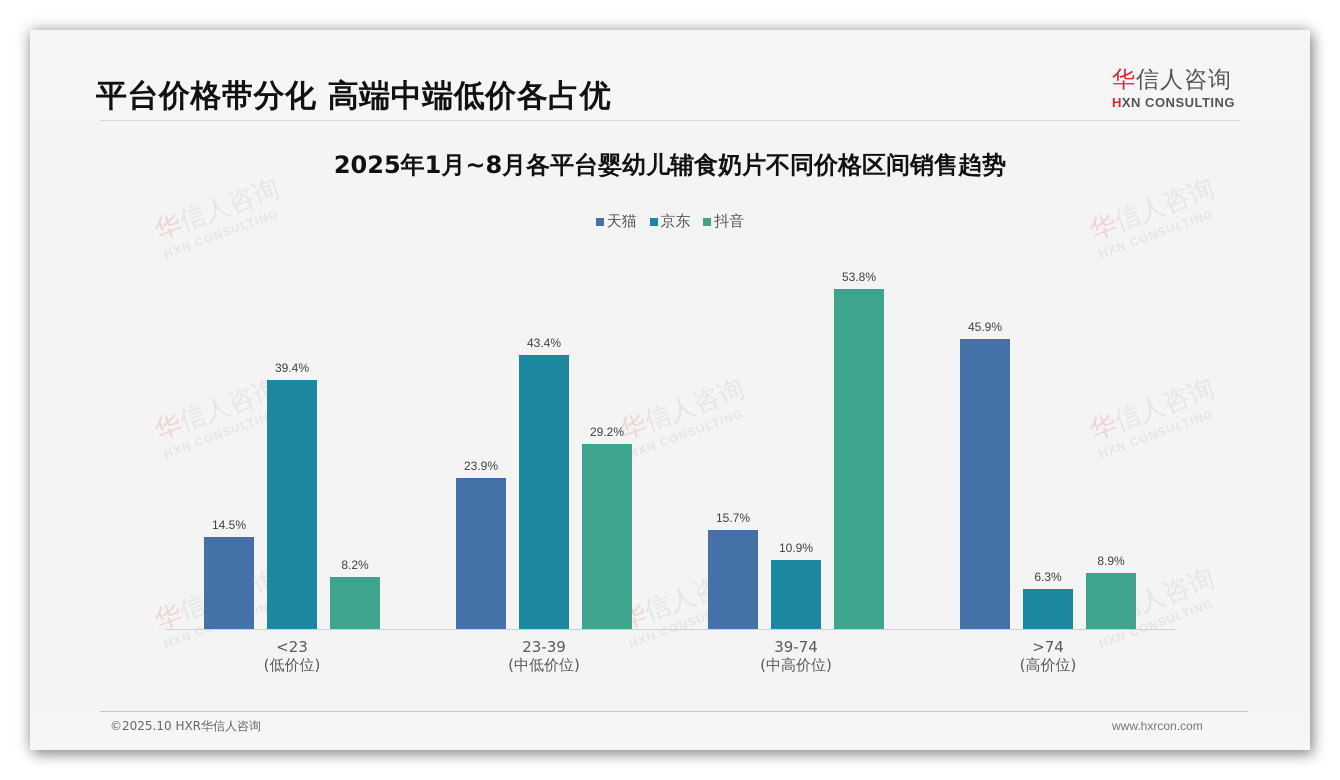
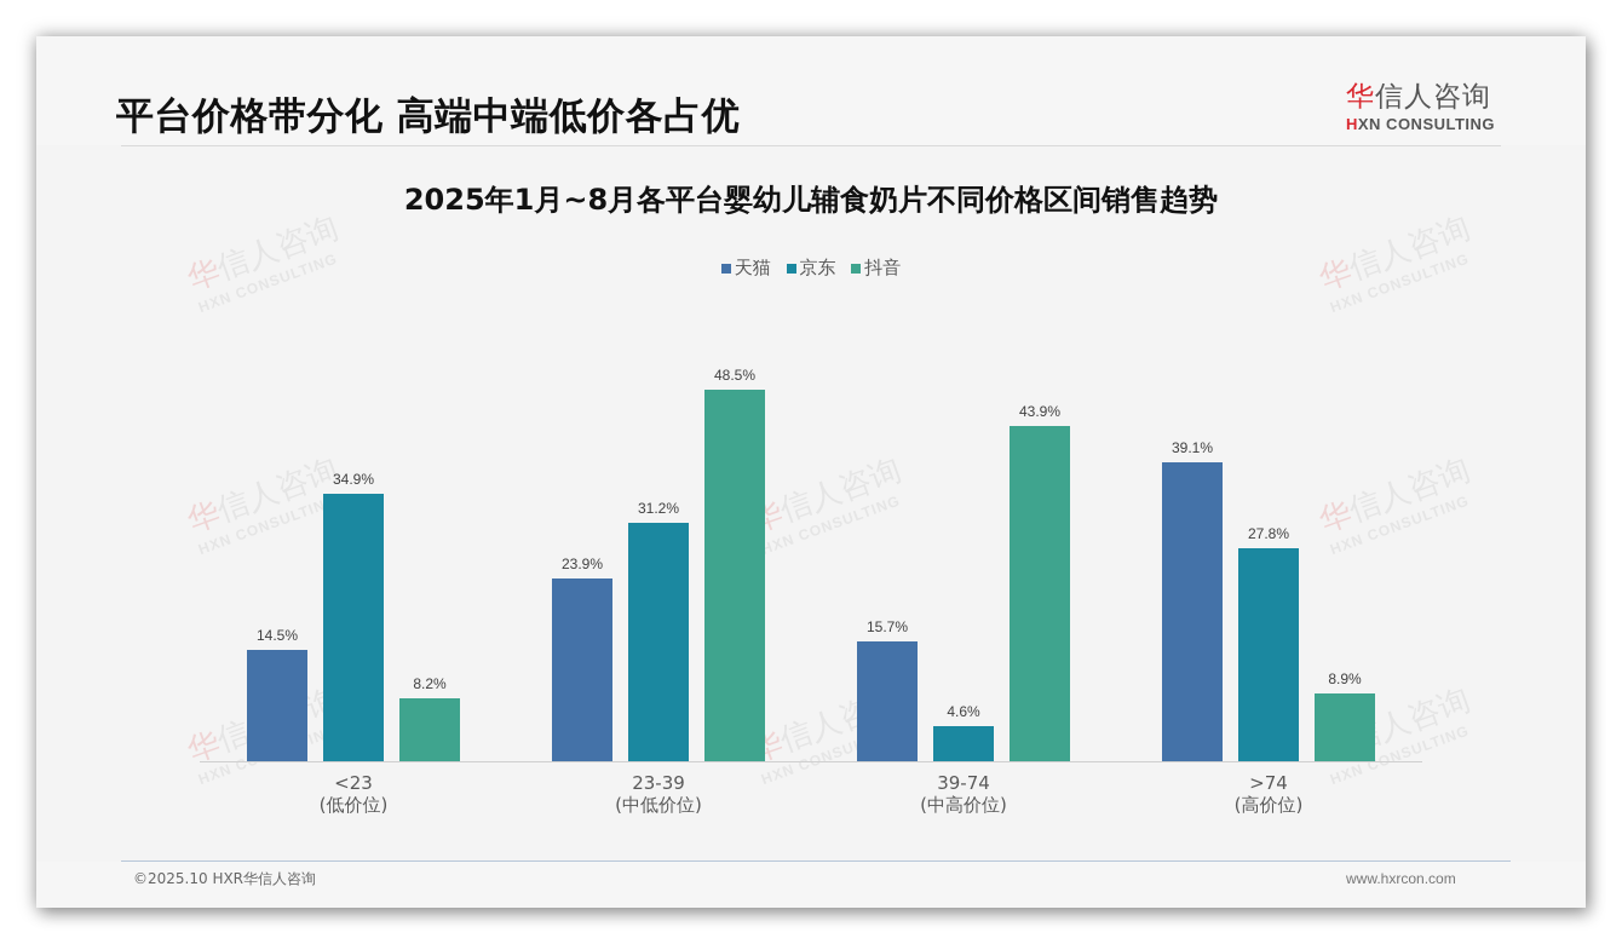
京东/<23 (低价位): 39.4% -> 34.9%
京东/23-39 (中低价位): 43.4% -> 31.2%
抖音/23-39 (中低价位): 29.2% -> 48.5%
京东/39-74 (中高价位): 10.9% -> 4.6%
抖音/39-74 (中高价位): 53.8% -> 43.9%
天猫/>74 (高价位): 45.9% -> 39.1%
京东/>74 (高价位): 6.3% -> 27.8%
